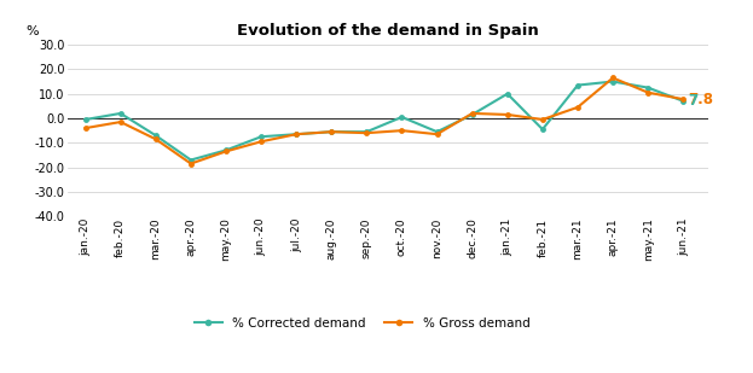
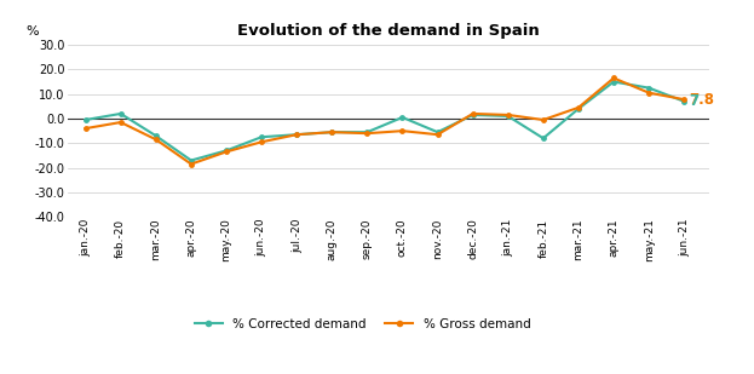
% Corrected demand/jan.-21: 10.0 -> 1.0
% Corrected demand/feb.-21: -4.5 -> -8.0
% Corrected demand/mar.-21: 13.5 -> 4.0
